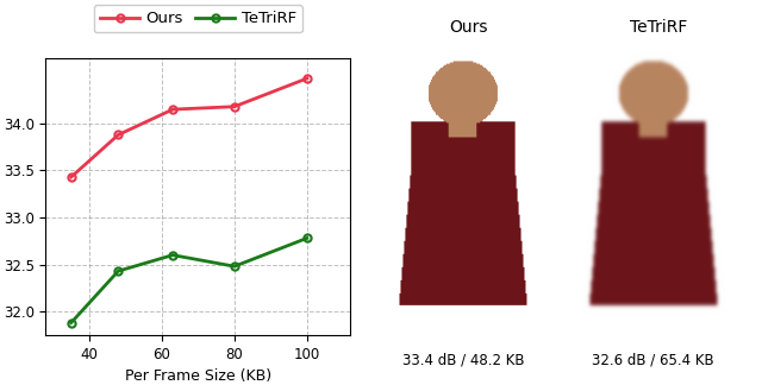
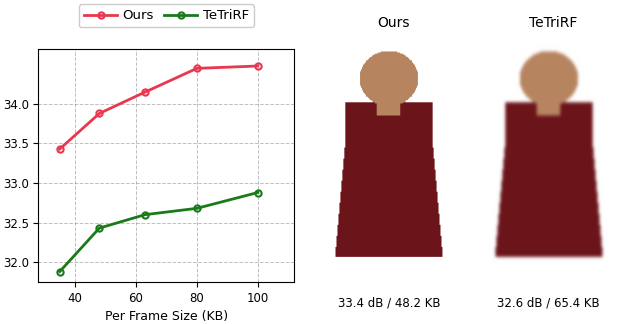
Ours/80: 34.18 -> 34.45
TeTriRF/80: 32.48 -> 32.68
TeTriRF/100: 32.78 -> 32.88
